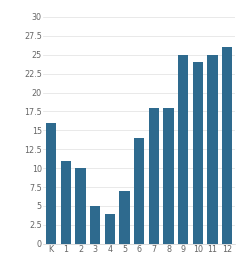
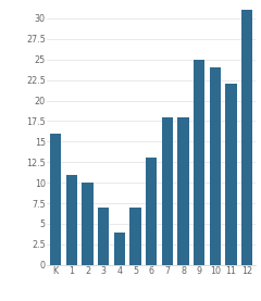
3: 5 -> 7
6: 14 -> 13
11: 25 -> 22
12: 26 -> 31
